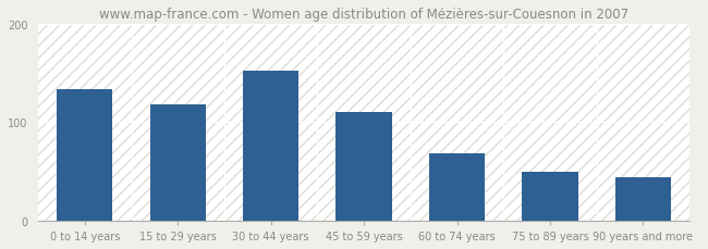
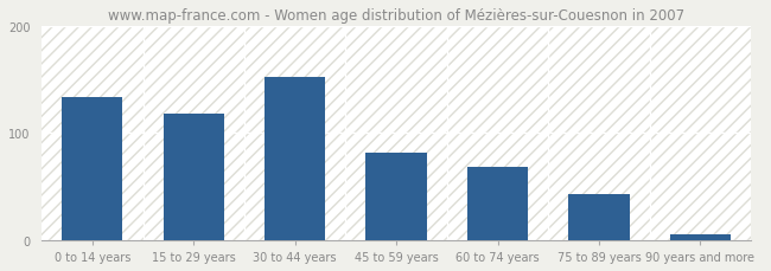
45 to 59 years: 110 -> 82
75 to 89 years: 50 -> 43
90 years and more: 44 -> 5
